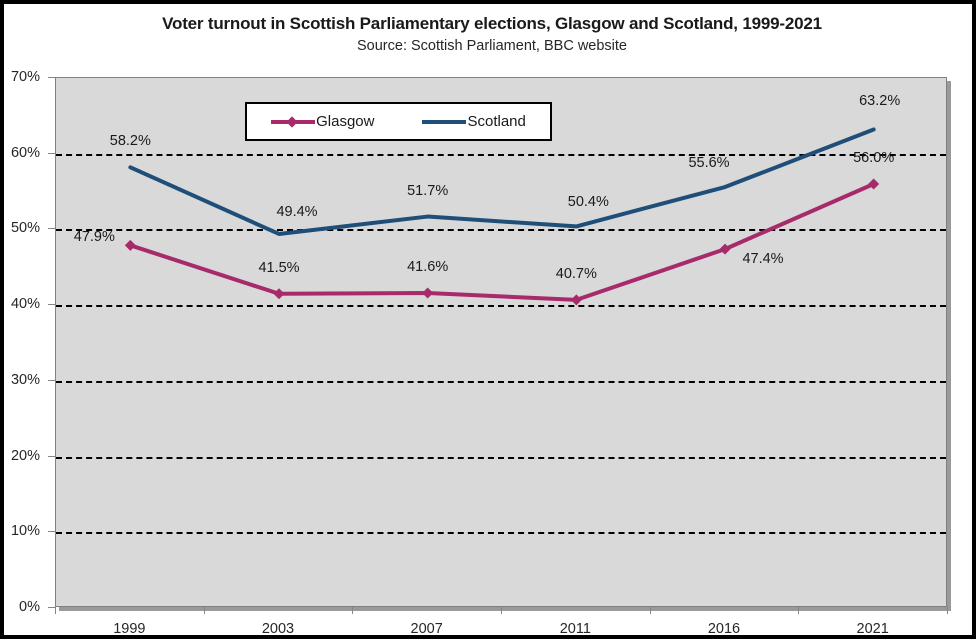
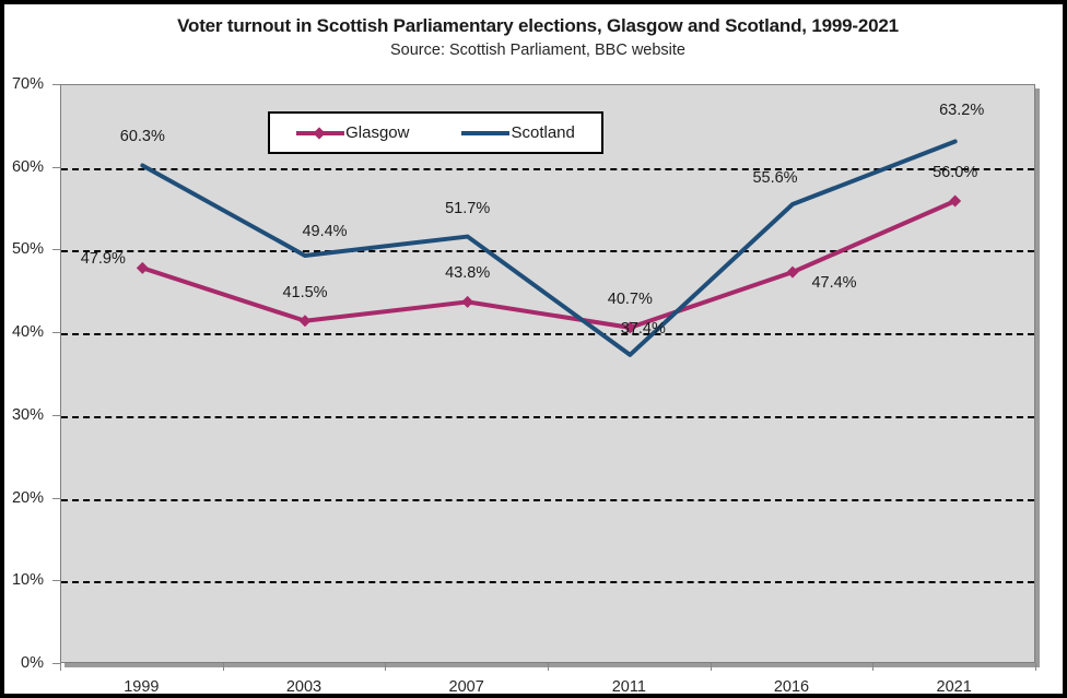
Scotland/1999: 58.2% -> 60.3%
Glasgow/2007: 41.6% -> 43.8%
Scotland/2011: 50.4% -> 37.4%
